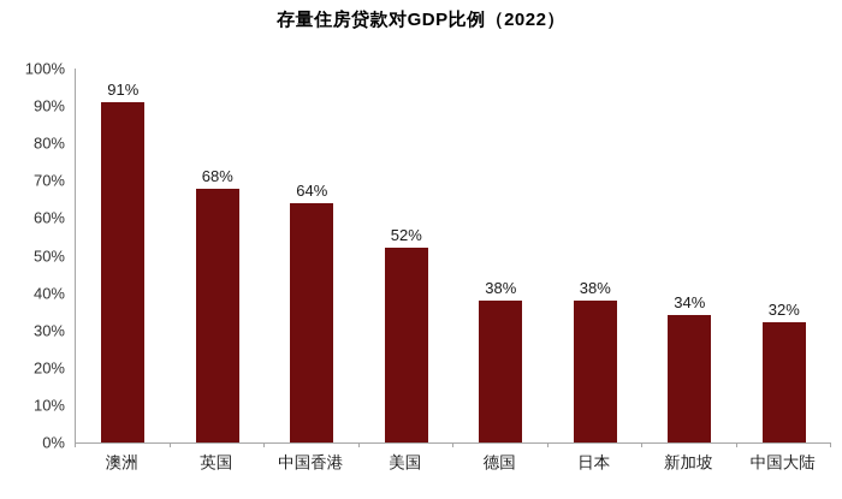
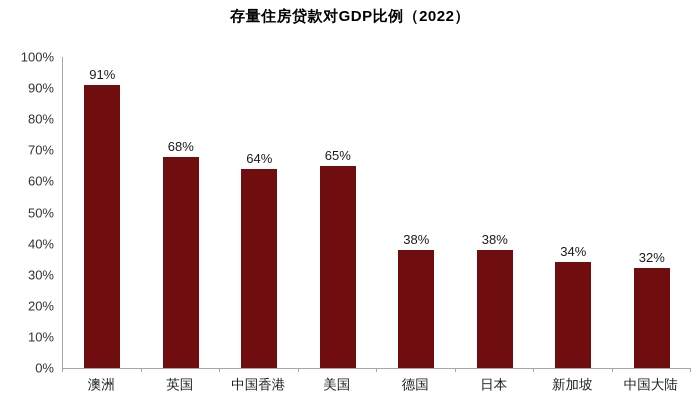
美国: 52% -> 65%
